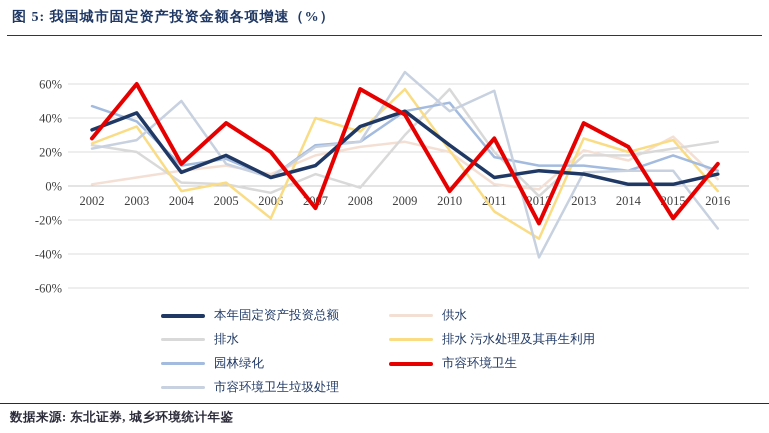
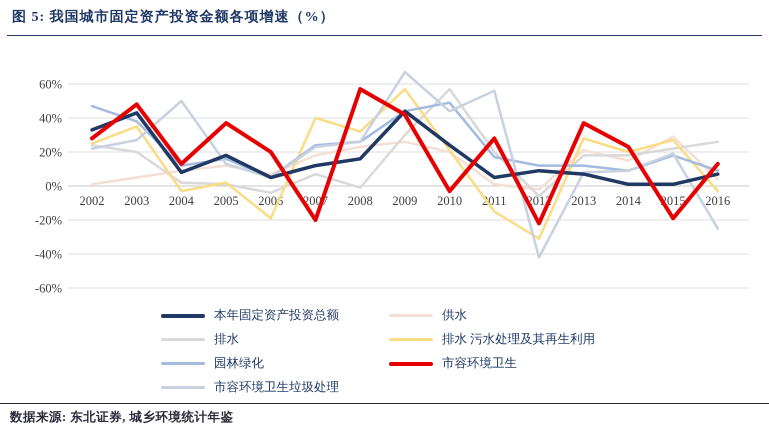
市容环境卫生/2003: 60% -> 48%
市容环境卫生/2007: -13% -> -20%
本年固定资产投资总额/2008: 35% -> 16%
市容环境卫生垃圾处理/2015: 9% -> 19%
